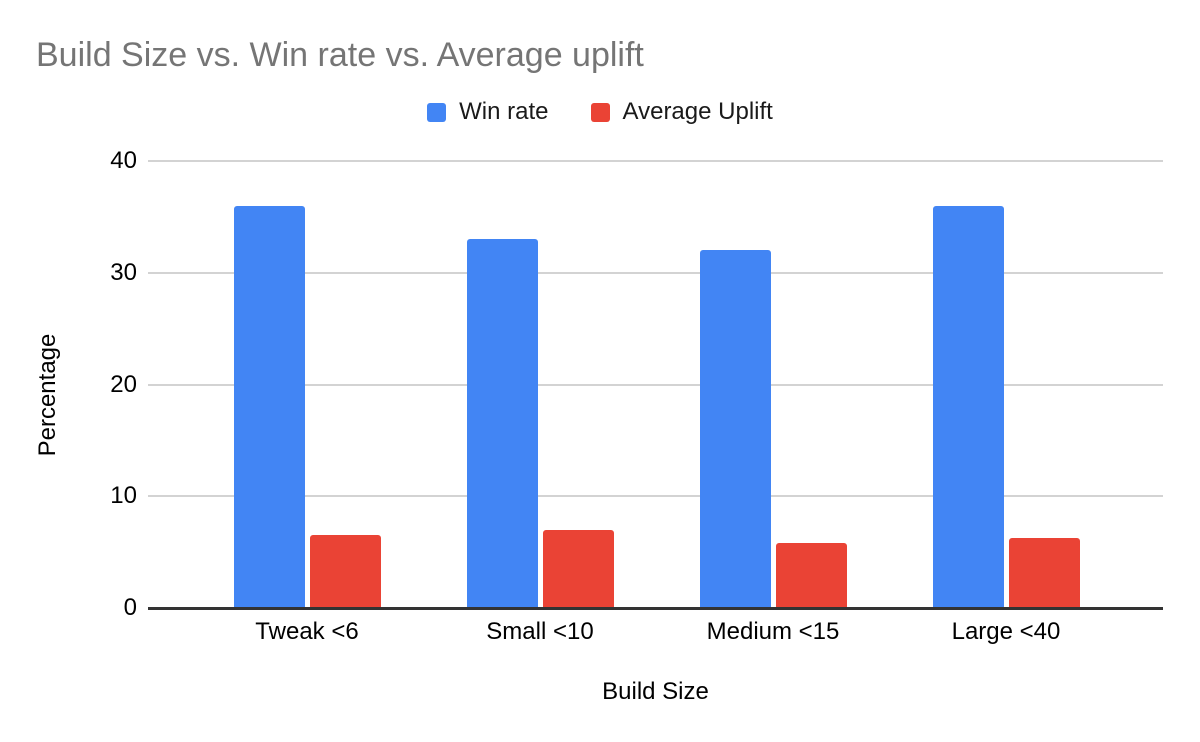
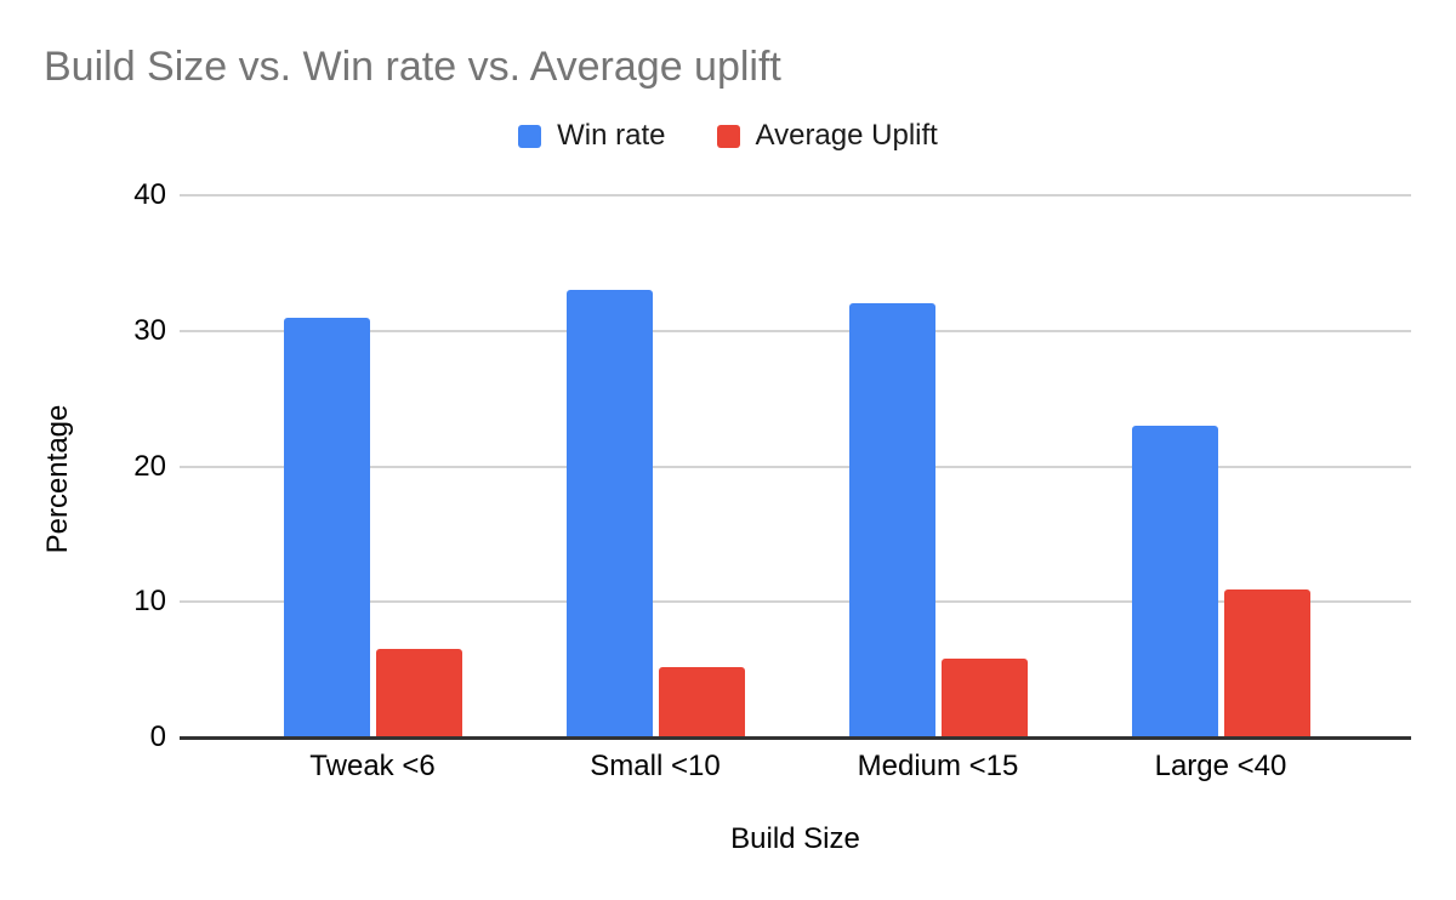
Win rate/Tweak <6: 36 -> 31
Average Uplift/Small <10: 7.0 -> 5.2
Win rate/Large <40: 36 -> 23
Average Uplift/Large <40: 6.3 -> 10.9
